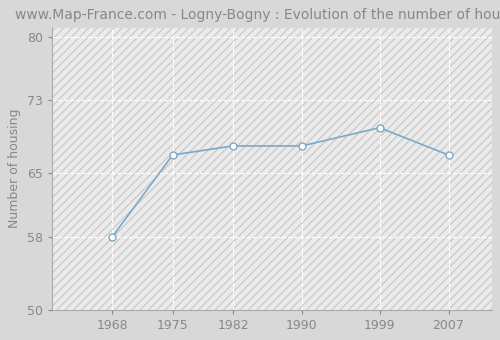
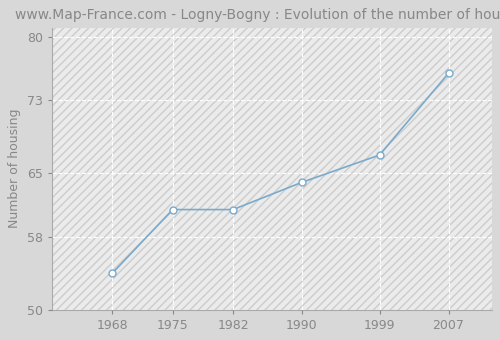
1968: 58 -> 54
1975: 67 -> 61
1982: 68 -> 61
1990: 68 -> 64
1999: 70 -> 67
2007: 67 -> 76
